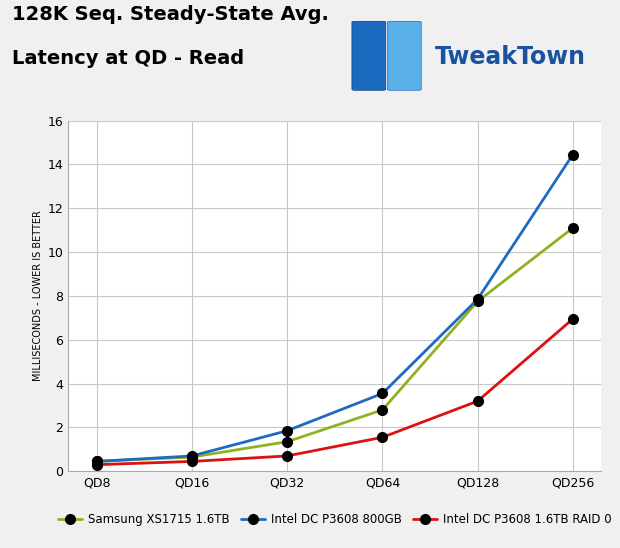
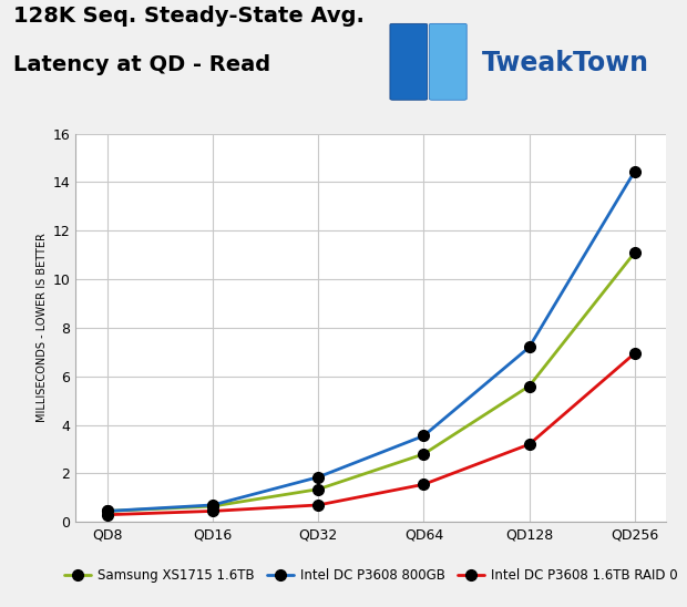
Samsung XS1715 1.6TB/QD128: 7.75 -> 5.60
Intel DC P3608 800GB/QD128: 7.85 -> 7.20
